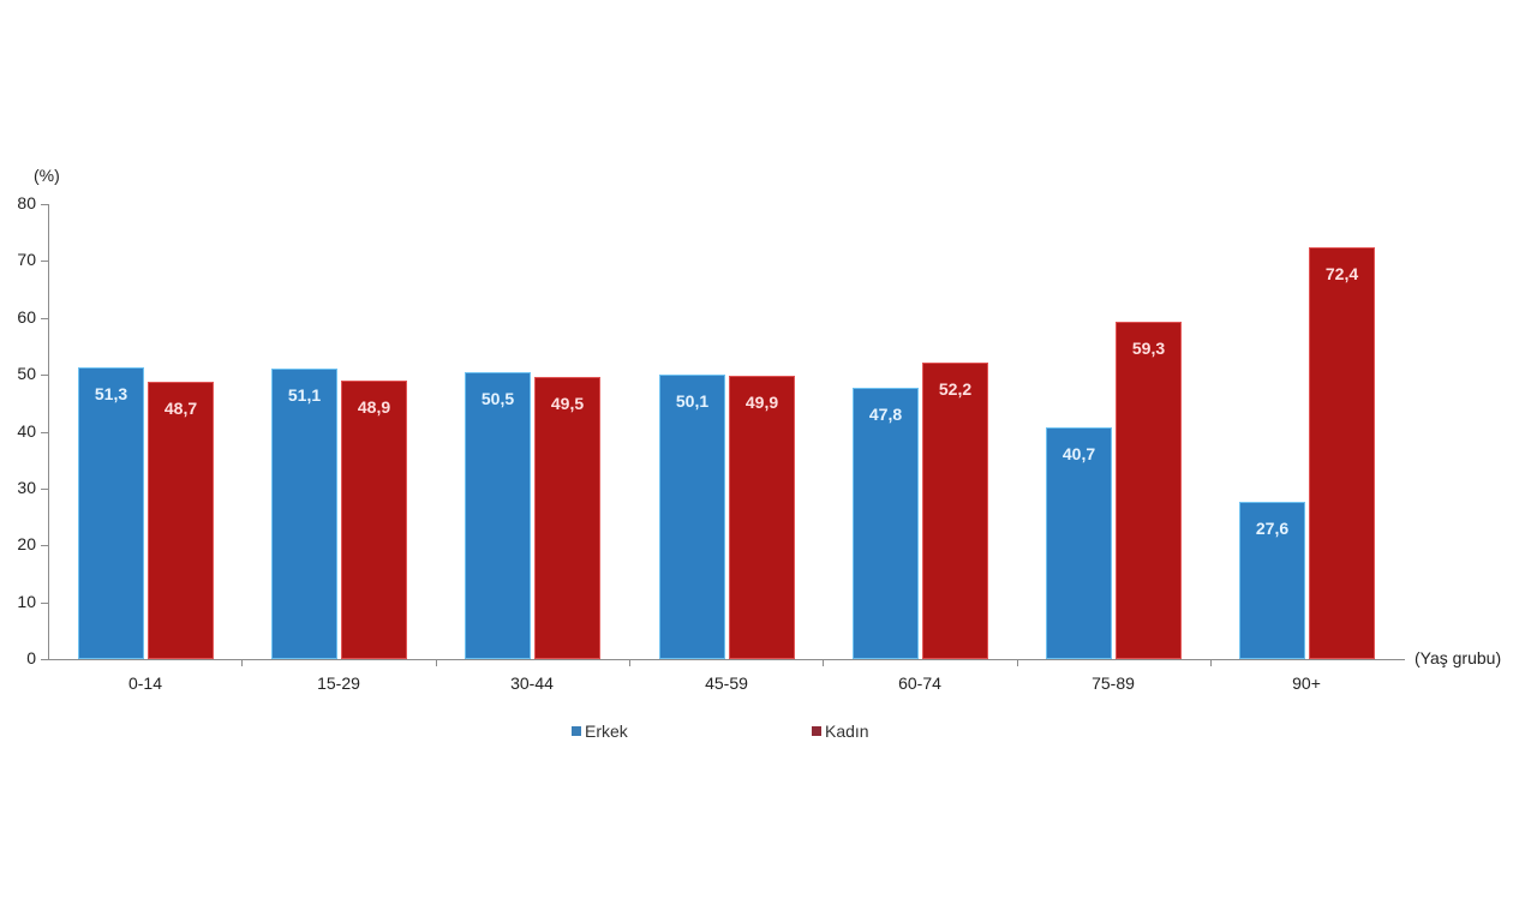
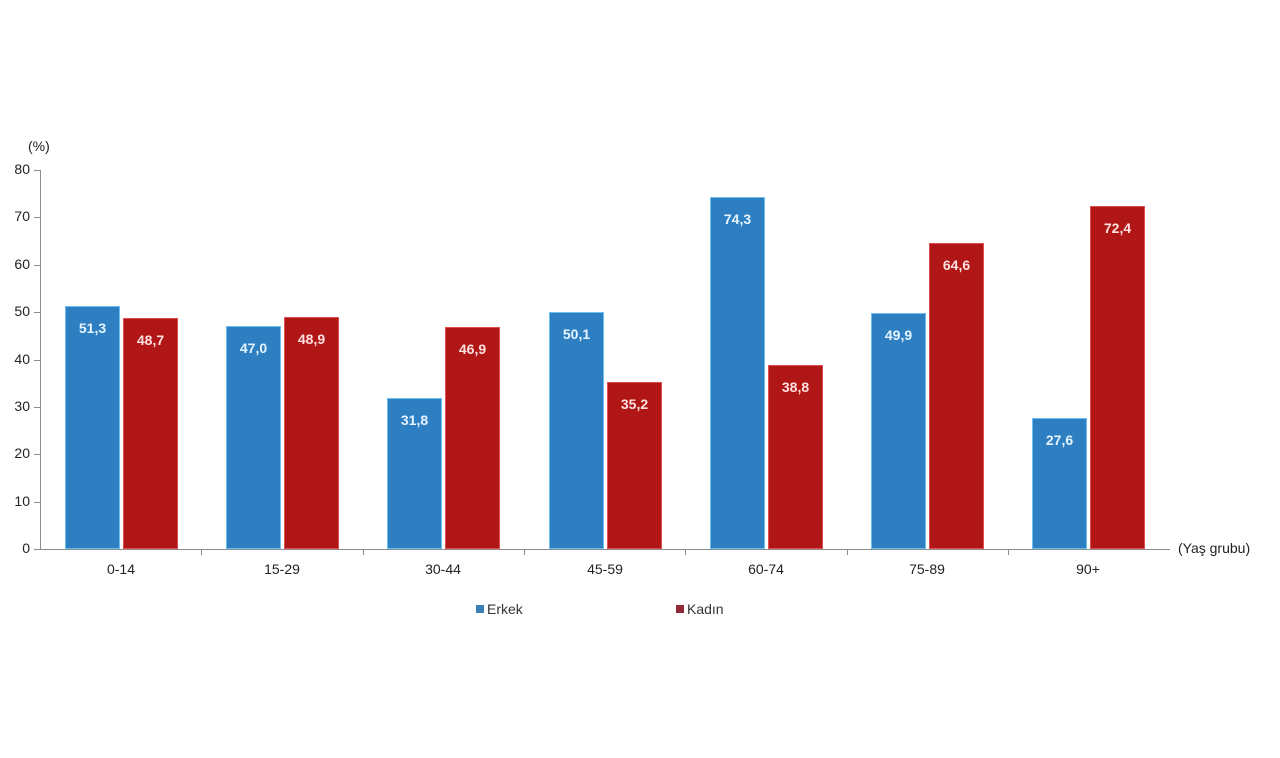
Erkek/15-29: 51,1 -> 47,0
Erkek/30-44: 50,5 -> 31,8
Kadın/30-44: 49,5 -> 46,9
Kadın/45-59: 49,9 -> 35,2
Erkek/60-74: 47,8 -> 74,3
Kadın/60-74: 52,2 -> 38,8
Erkek/75-89: 40,7 -> 49,9
Kadın/75-89: 59,3 -> 64,6
